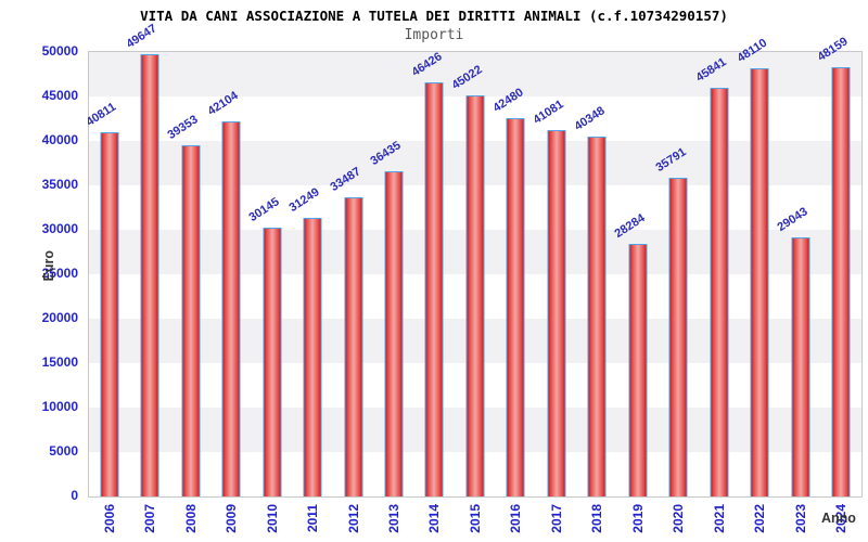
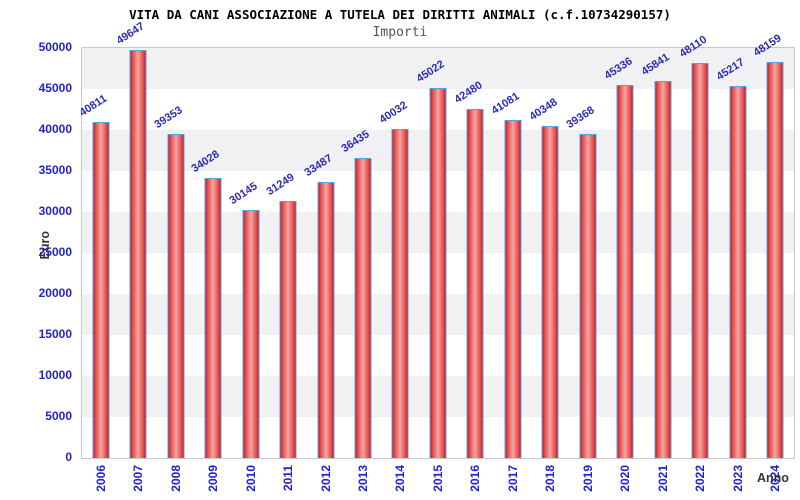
2009: 42104 -> 34028
2014: 46426 -> 40032
2019: 28284 -> 39368
2020: 35791 -> 45336
2023: 29043 -> 45217
